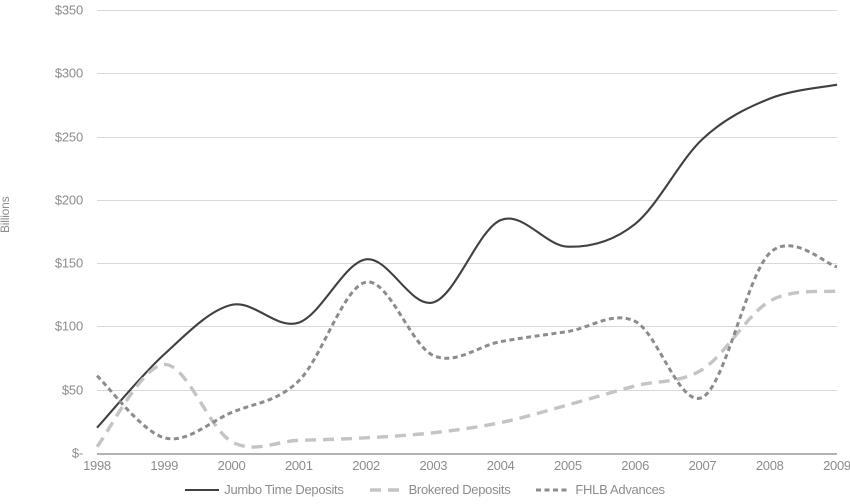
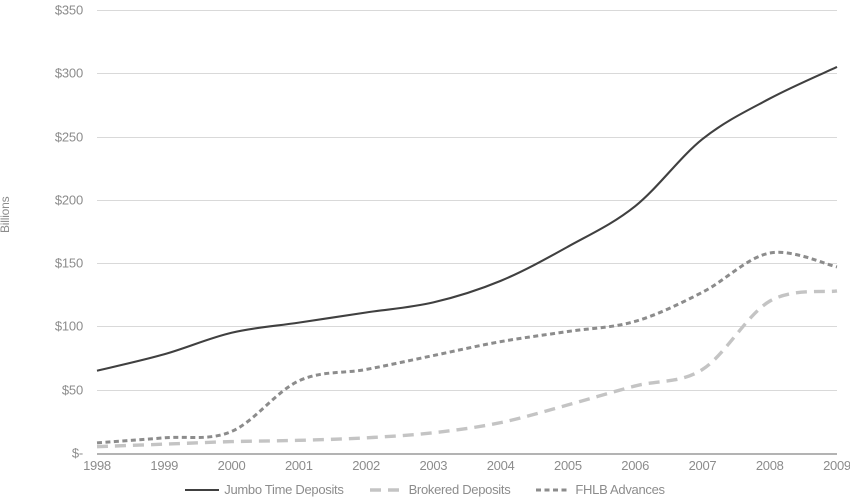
Jumbo Time Deposits/1998: $20 -> $65
FHLB Advances/1998: $61 -> $8
Brokered Deposits/1999: $70 -> $7
Jumbo Time Deposits/2000: $117 -> $95
FHLB Advances/2000: $32 -> $17
Jumbo Time Deposits/2002: $153 -> $111
FHLB Advances/2002: $135 -> $66
Jumbo Time Deposits/2004: $184 -> $136
Jumbo Time Deposits/2006: $181 -> $195
FHLB Advances/2007: $44 -> $127
Jumbo Time Deposits/2009: $291 -> $305
